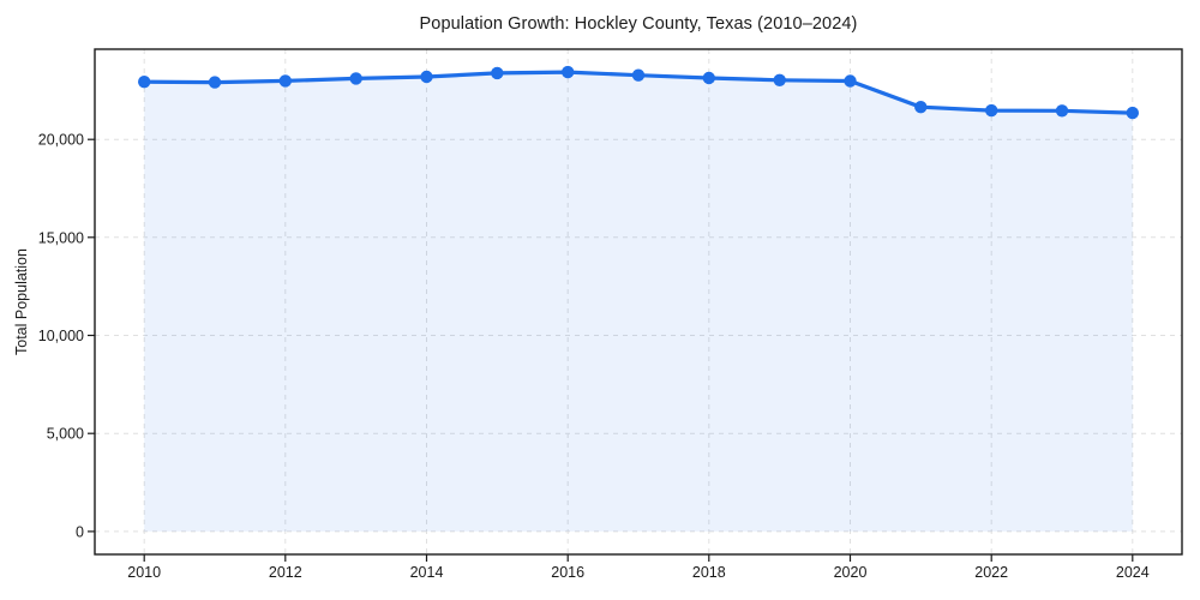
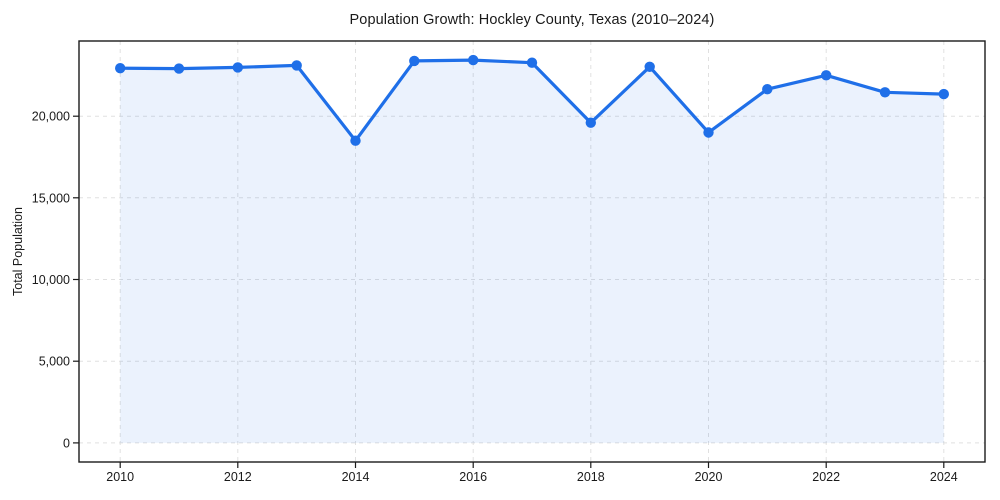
2014: 23200 -> 18500
2018: 23100 -> 19600
2020: 23000 -> 19000
2022: 21500 -> 22500
